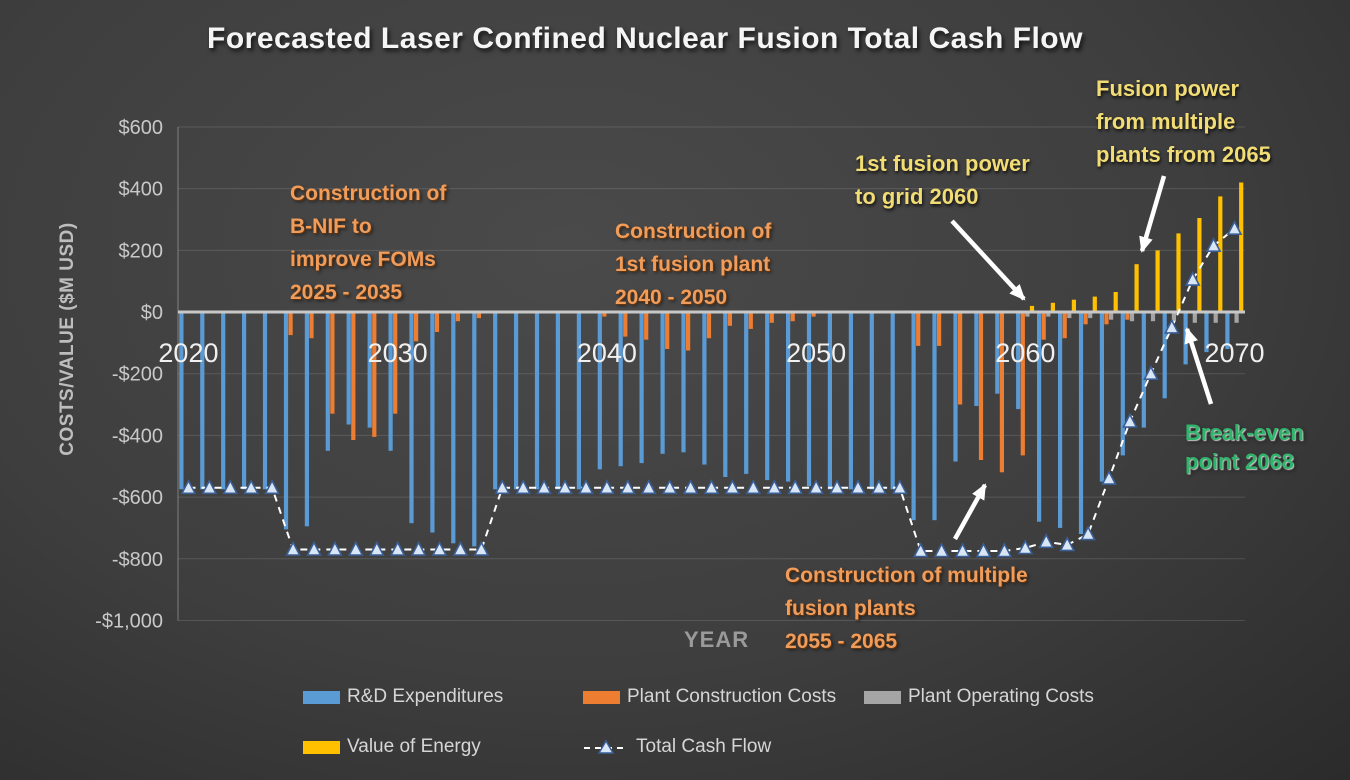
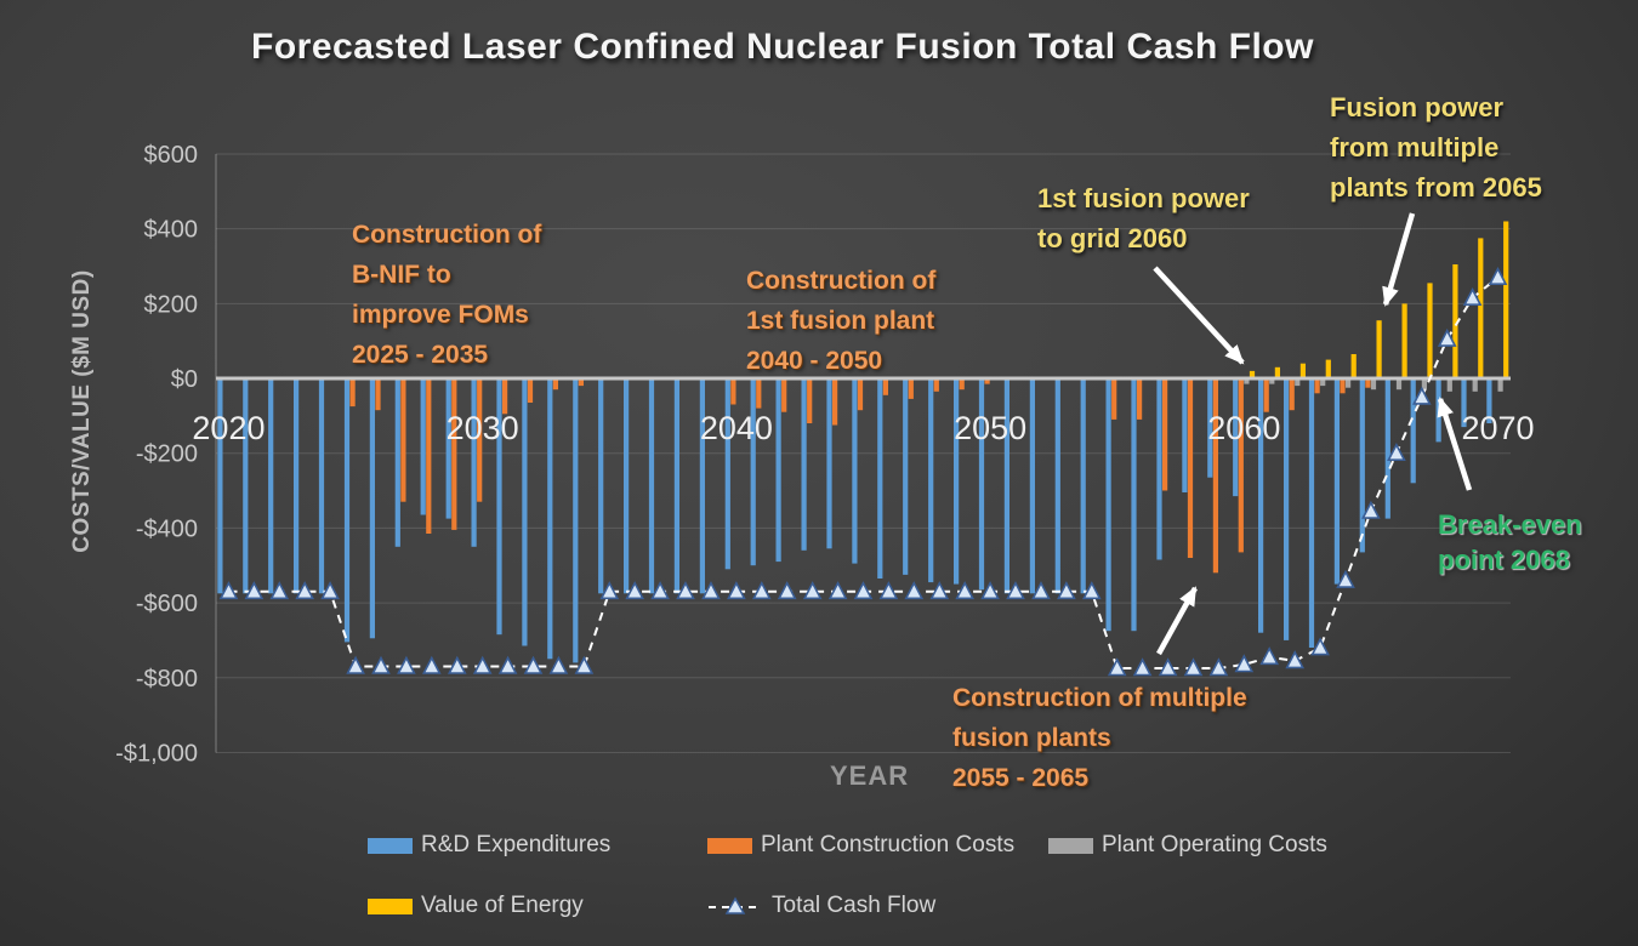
Plant Construction Costs/2040: -$10 -> -$60
